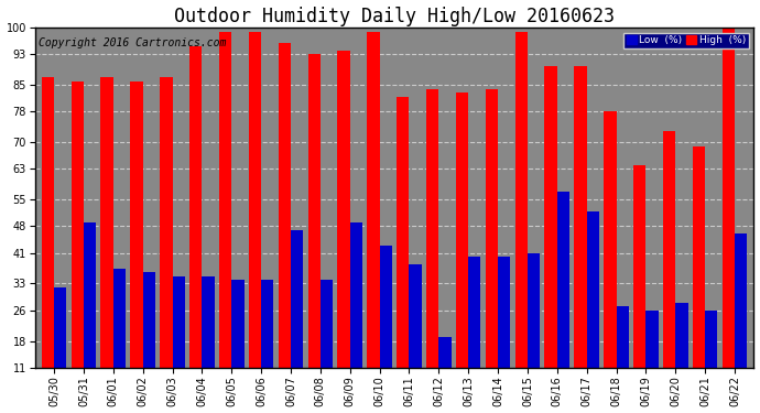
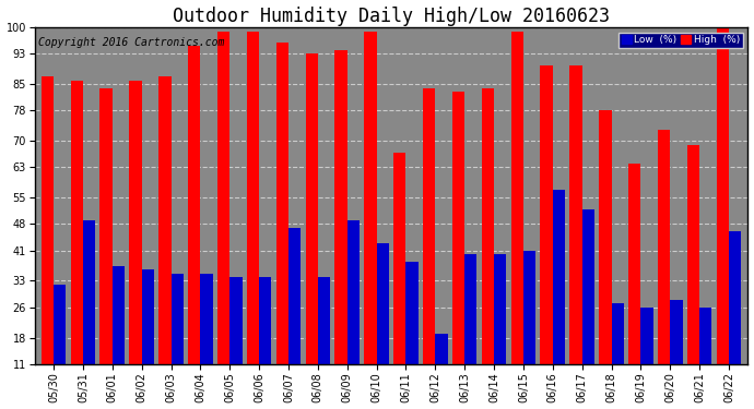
High (%)/06/01: 87 -> 84
High (%)/06/11: 82 -> 67
